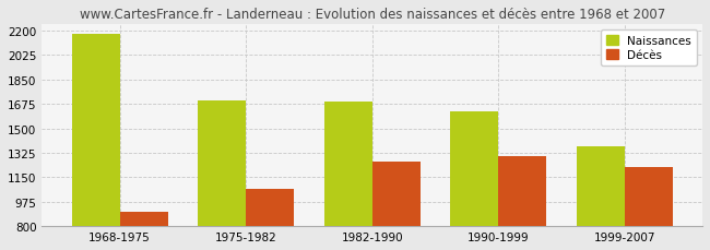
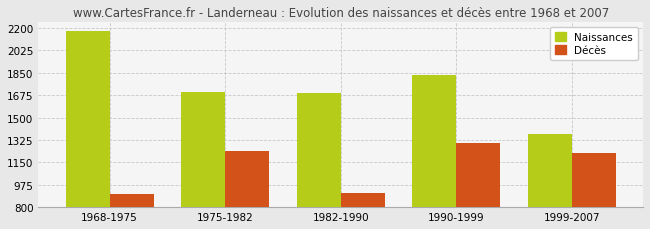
Décès/1975-1982: 1060 -> 1240
Décès/1982-1990: 1260 -> 910
Naissances/1990-1999: 1620 -> 1830
